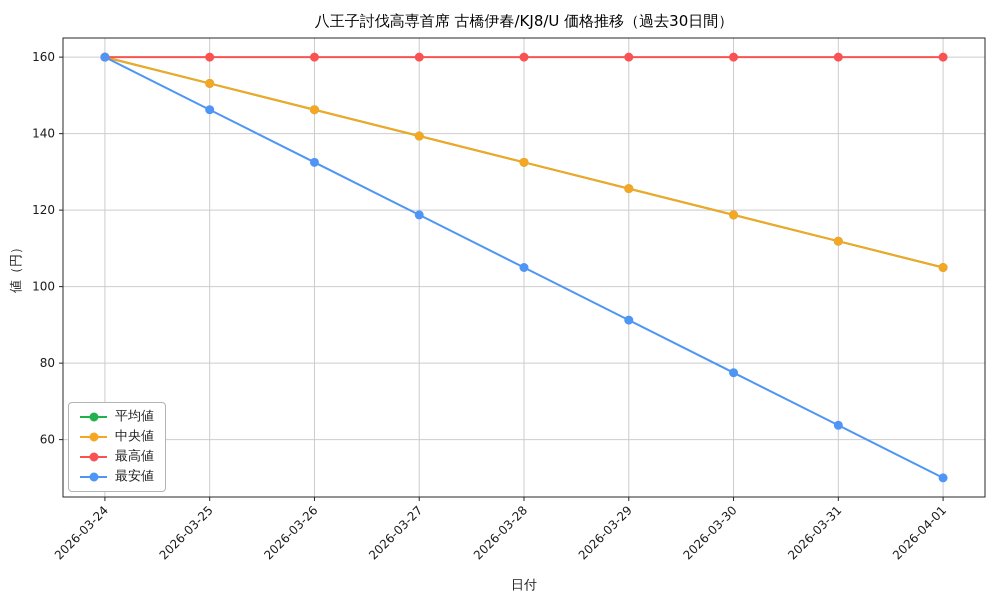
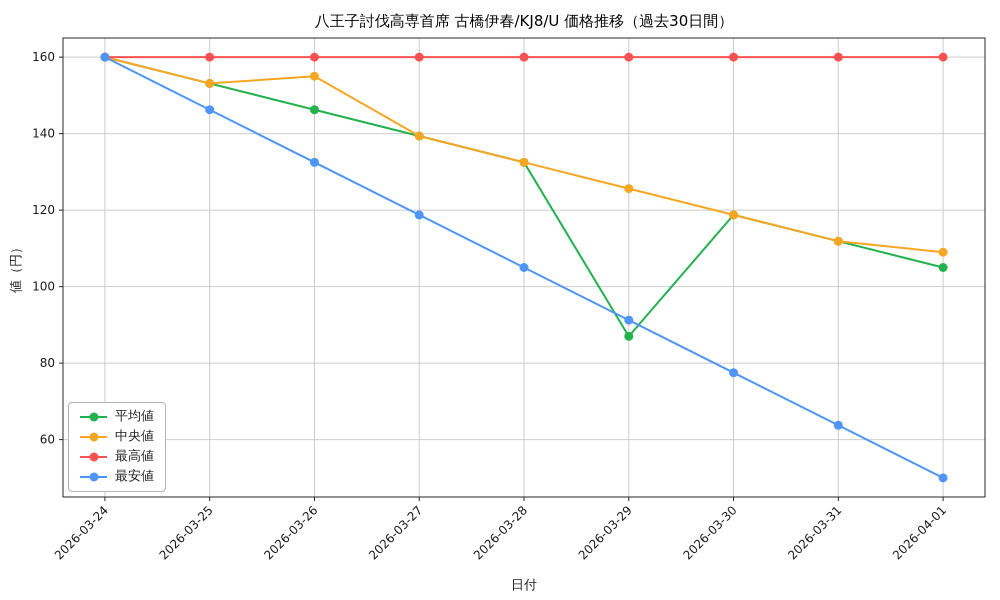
中央値/2026-03-26: 146 -> 155
平均値/2026-03-29: 126 -> 87
中央値/2026-04-01: 105 -> 109
